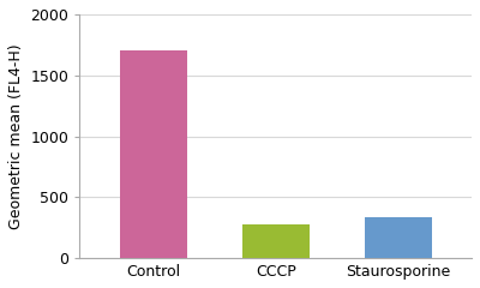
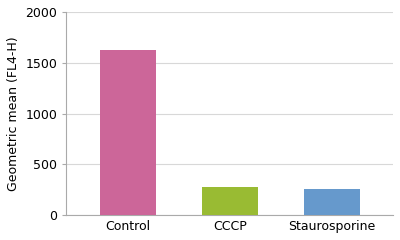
Control: 1700 -> 1630
Staurosporine: 340 -> 260
